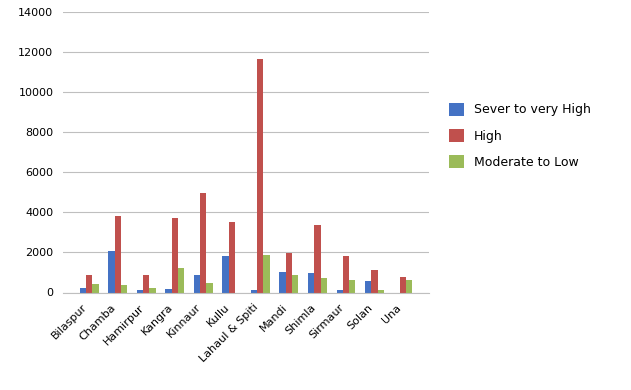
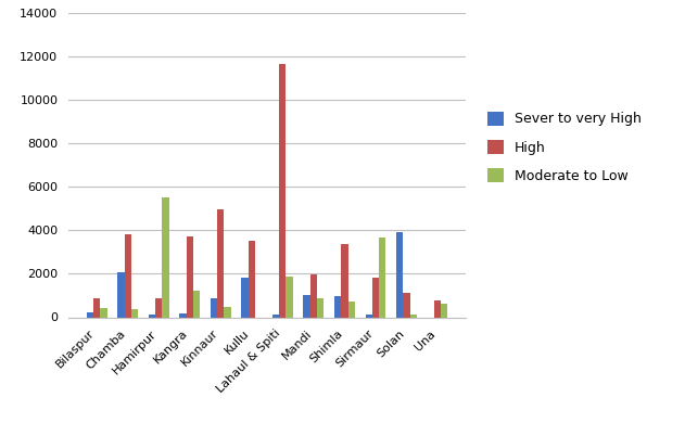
Moderate to Low/Hamirpur: 200 -> 5500
Moderate to Low/Sirmaur: 600 -> 3650
Sever to very High/Solan: 550 -> 3900
